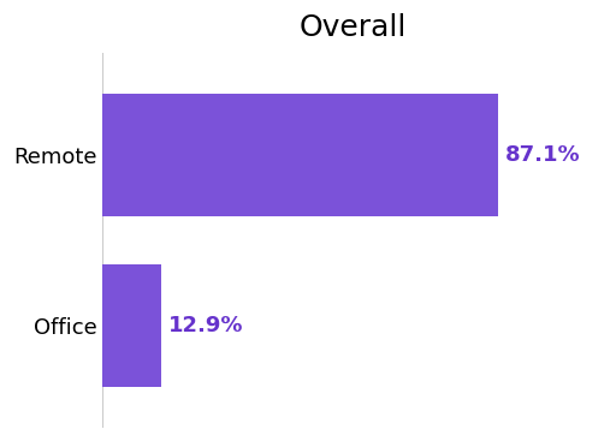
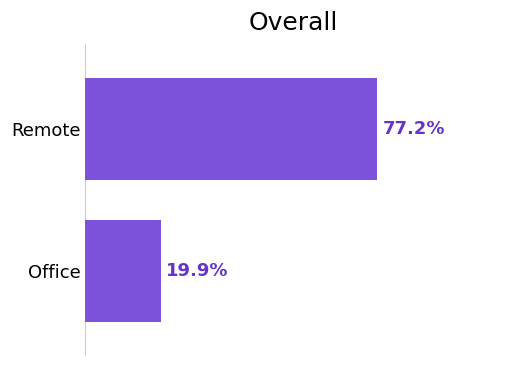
Remote: 87.1% -> 77.2%
Office: 12.9% -> 19.9%
